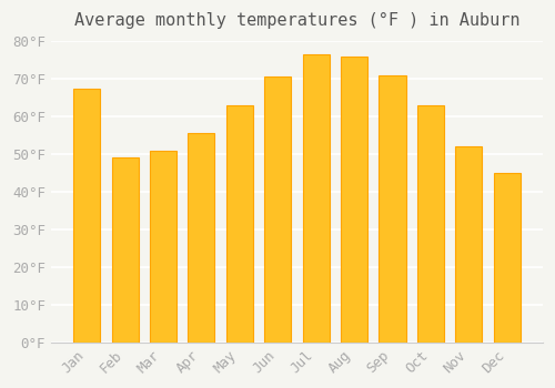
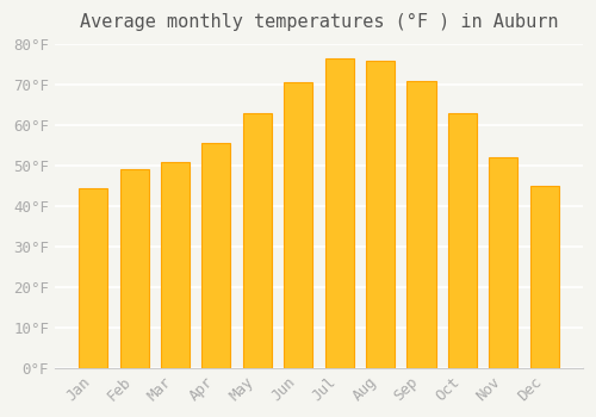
Jan: 67.5°F -> 44.5°F
